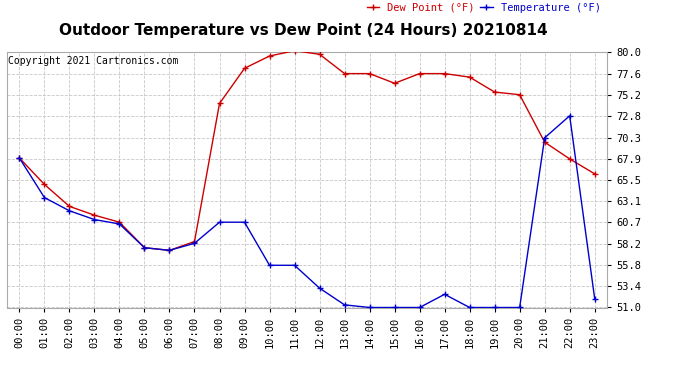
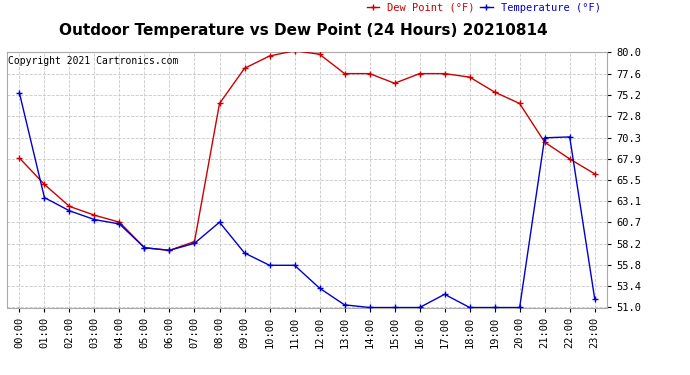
Temperature (°F)/00:00: 68.0 -> 75.4
Temperature (°F)/09:00: 60.7 -> 57.2
Dew Point (°F)/20:00: 75.2 -> 74.2
Temperature (°F)/22:00: 72.8 -> 70.4
